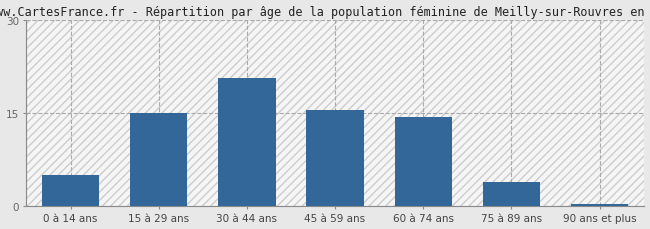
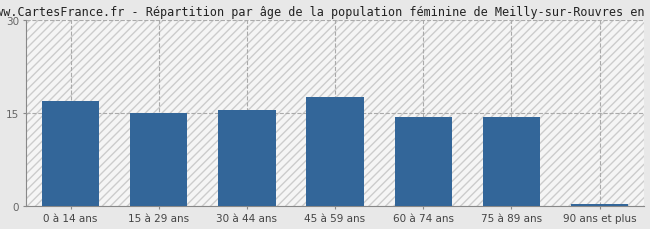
0 à 14 ans: 5.0 -> 17.0
30 à 44 ans: 20.6 -> 15.4
45 à 59 ans: 15.4 -> 17.5
75 à 89 ans: 3.8 -> 14.3
